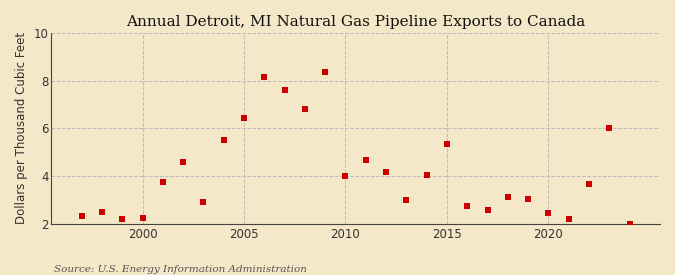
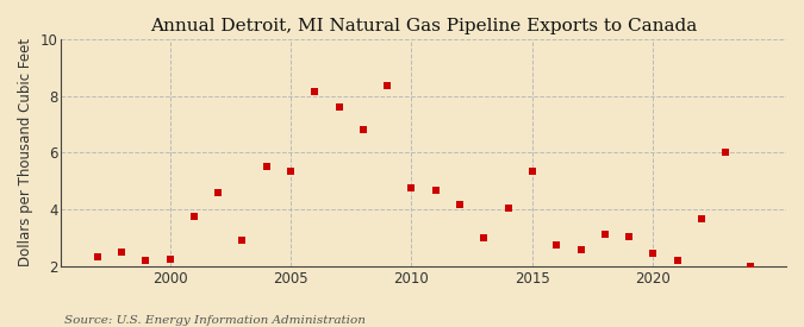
2005: 6.45 -> 5.35
2010: 4.00 -> 4.75
